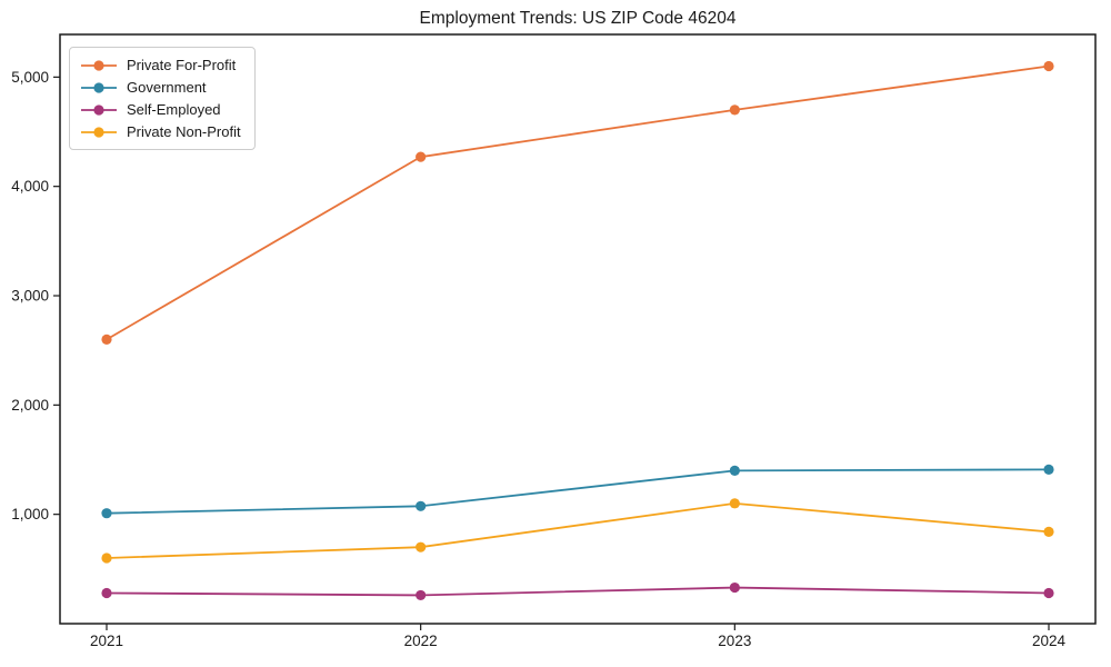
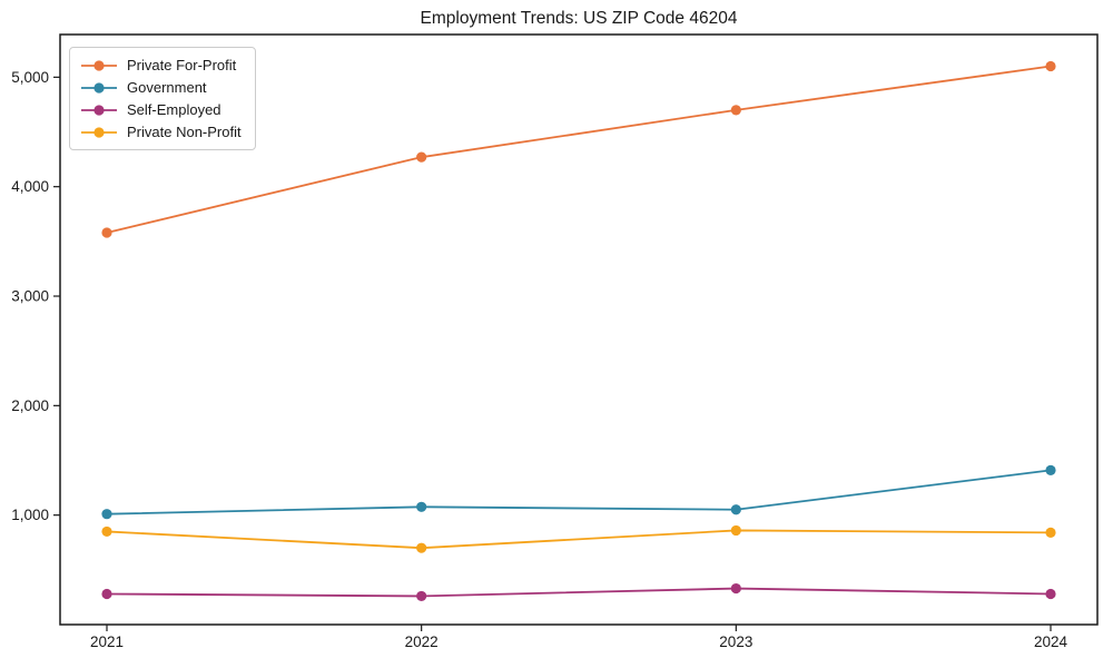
Private For-Profit/2021: 2600 -> 3600
Private Non-Profit/2021: 600 -> 800
Government/2023: 1400 -> 1000
Private Non-Profit/2023: 1100 -> 900
